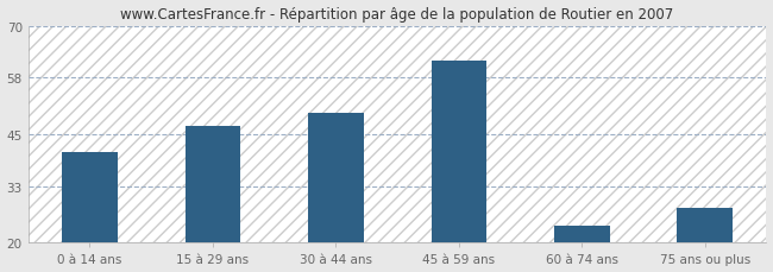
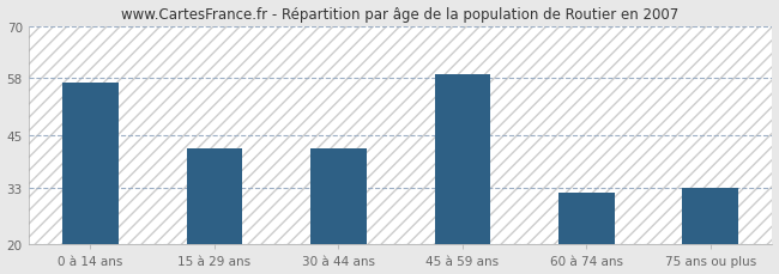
0 à 14 ans: 41 -> 57
15 à 29 ans: 47 -> 42
30 à 44 ans: 50 -> 42
45 à 59 ans: 62 -> 59
60 à 74 ans: 24 -> 32
75 ans ou plus: 28 -> 33
